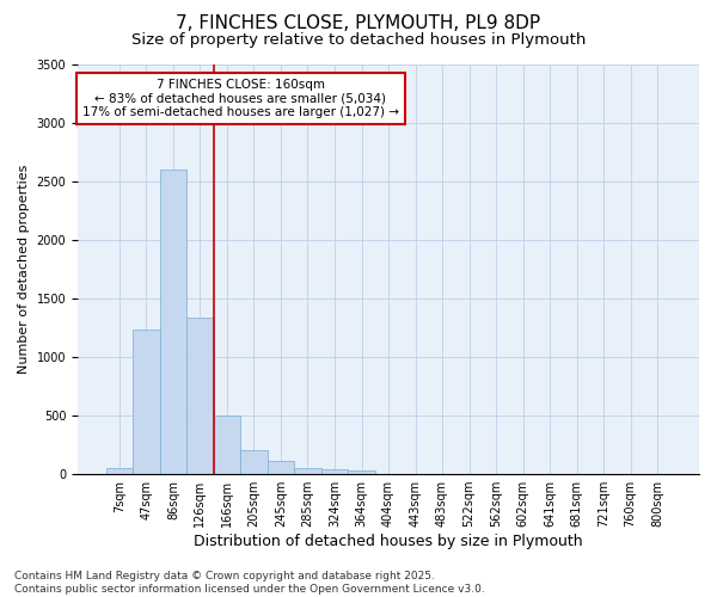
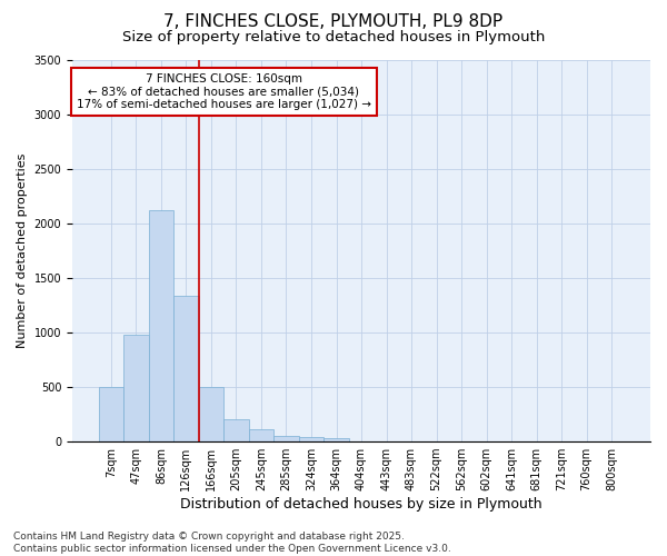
7sqm: 50 -> 500
47sqm: 1240 -> 980
86sqm: 2600 -> 2120
